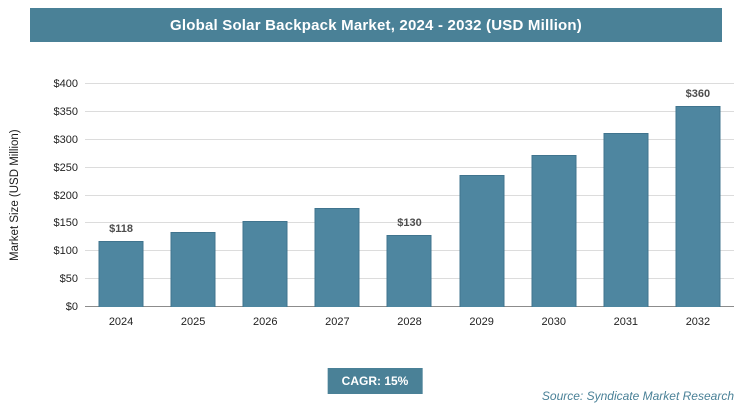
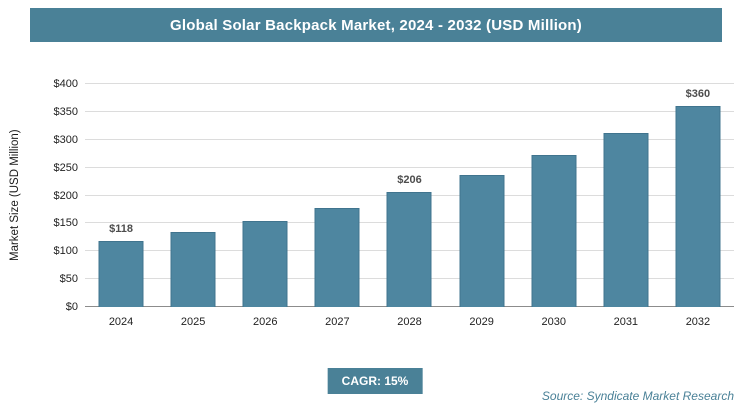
2028: $130 -> $206
